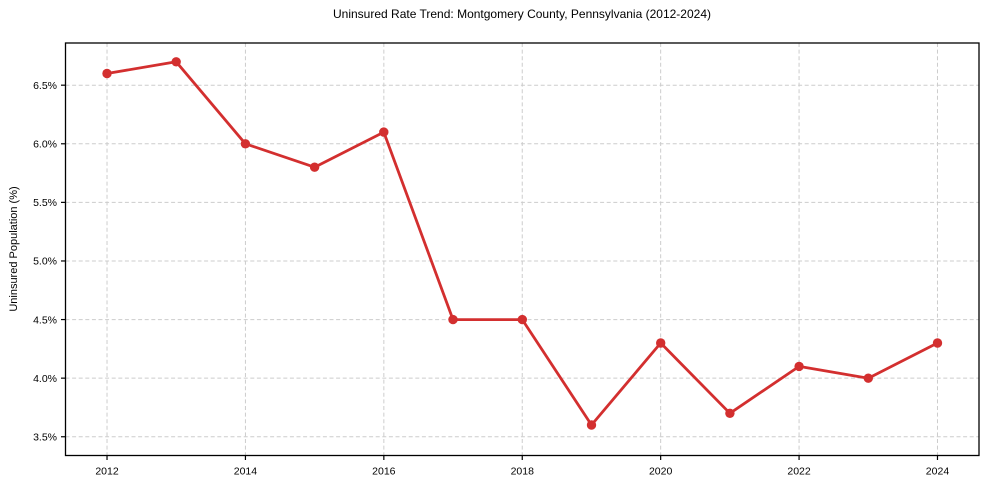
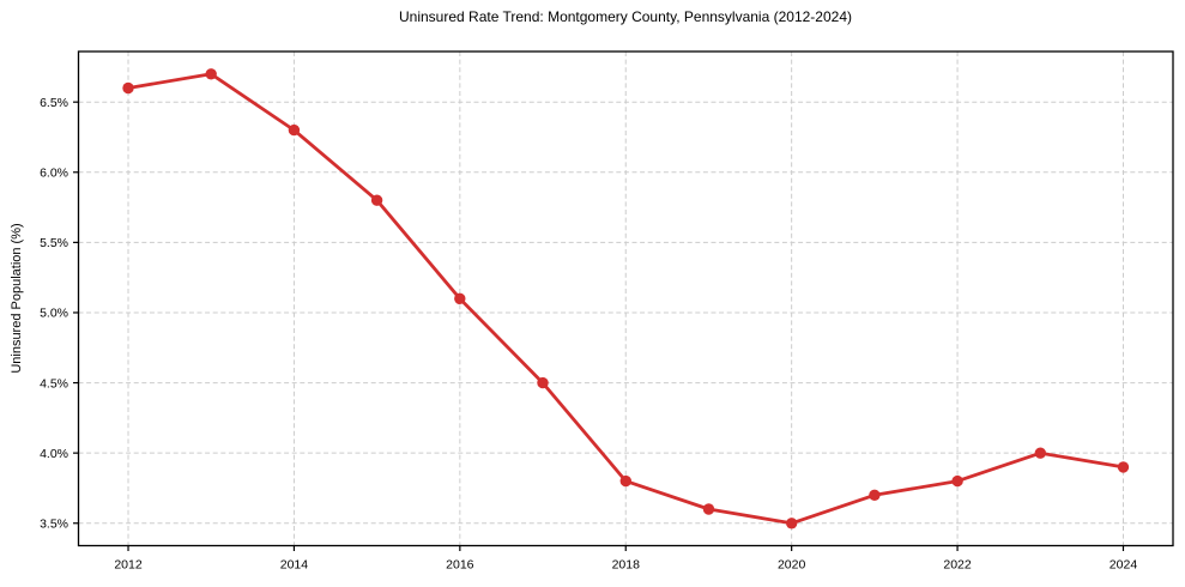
2014: 6.0% -> 6.3%
2016: 6.1% -> 5.1%
2018: 4.5% -> 3.8%
2020: 4.3% -> 3.5%
2022: 4.1% -> 3.8%
2024: 4.3% -> 3.9%
